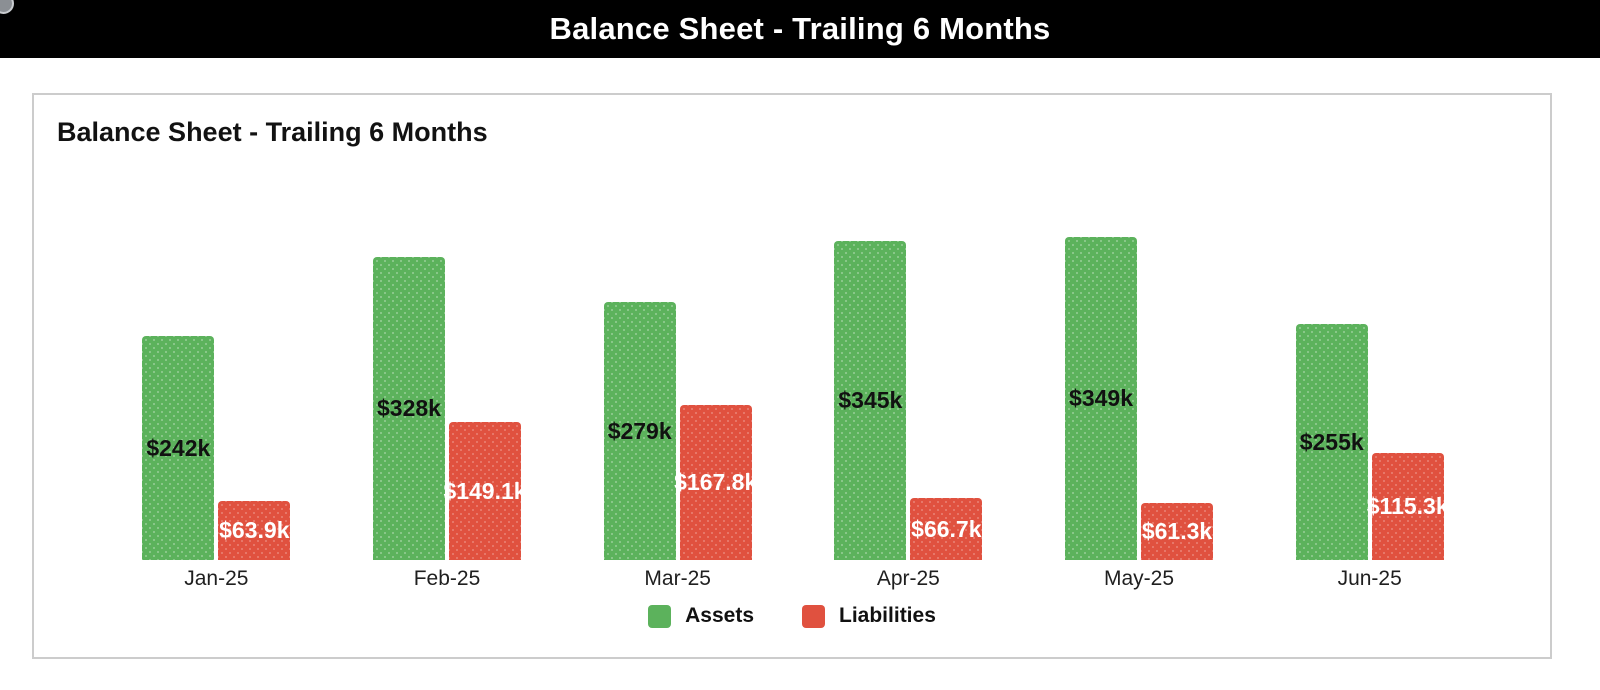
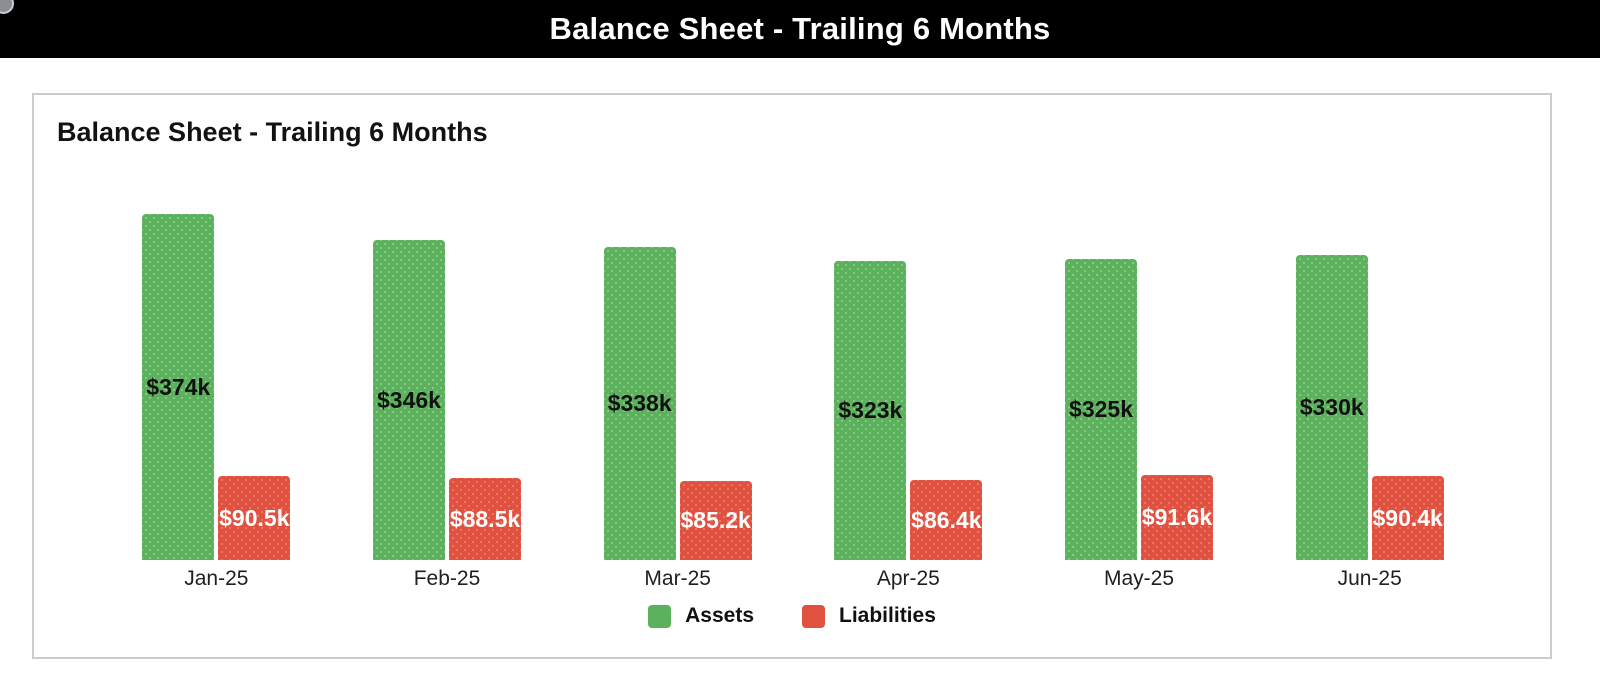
Assets/Jan-25: $242k -> $374k
Liabilities/Jan-25: $63.9k -> $90.5k
Assets/Feb-25: $328k -> $346k
Liabilities/Feb-25: $149.1k -> $88.5k
Assets/Mar-25: $279k -> $338k
Liabilities/Mar-25: $167.8k -> $85.2k
Assets/Apr-25: $345k -> $323k
Liabilities/Apr-25: $66.7k -> $86.4k
Assets/May-25: $349k -> $325k
Liabilities/May-25: $61.3k -> $91.6k
Assets/Jun-25: $255k -> $330k
Liabilities/Jun-25: $115.3k -> $90.4k
